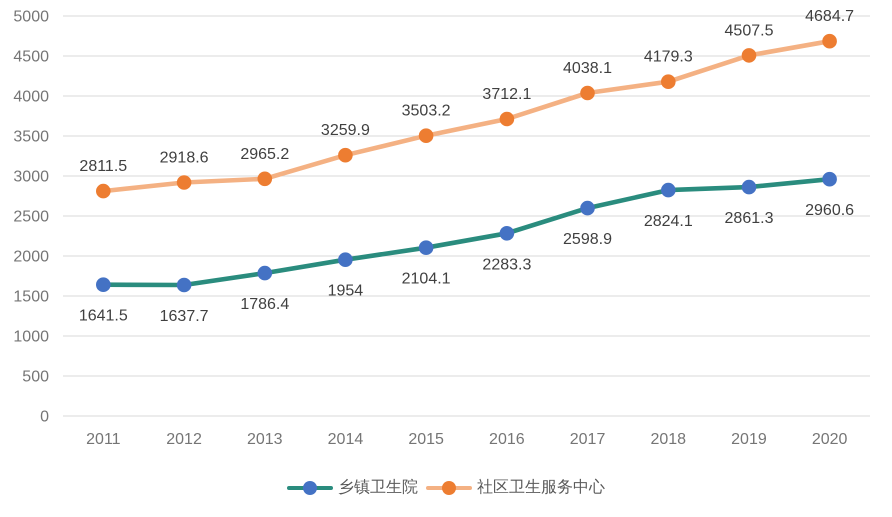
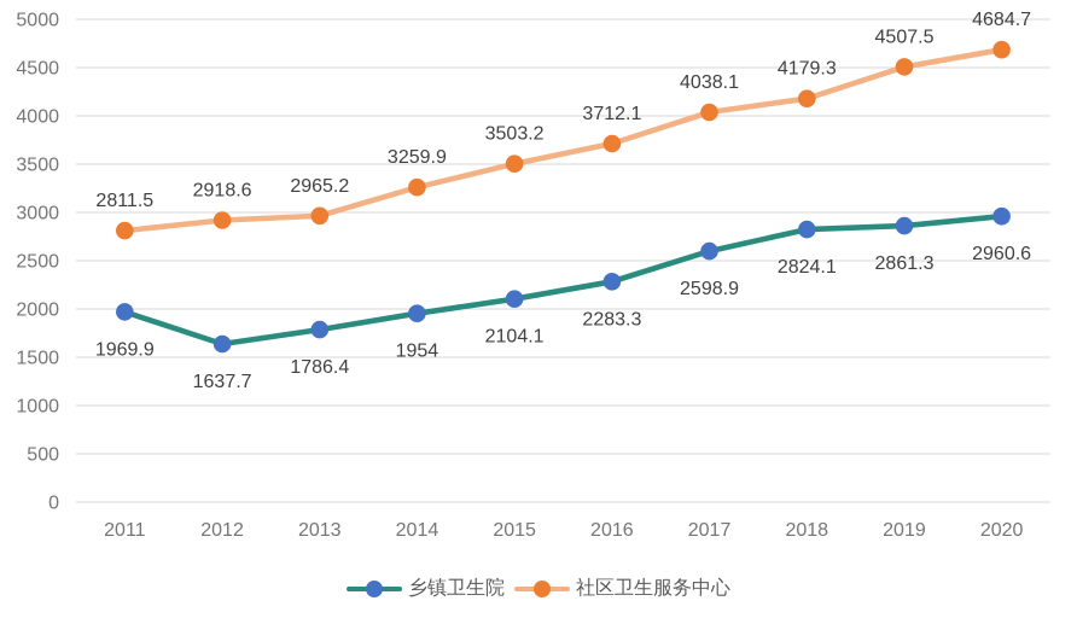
乡镇卫生院/2011: 1641.5 -> 1969.9
